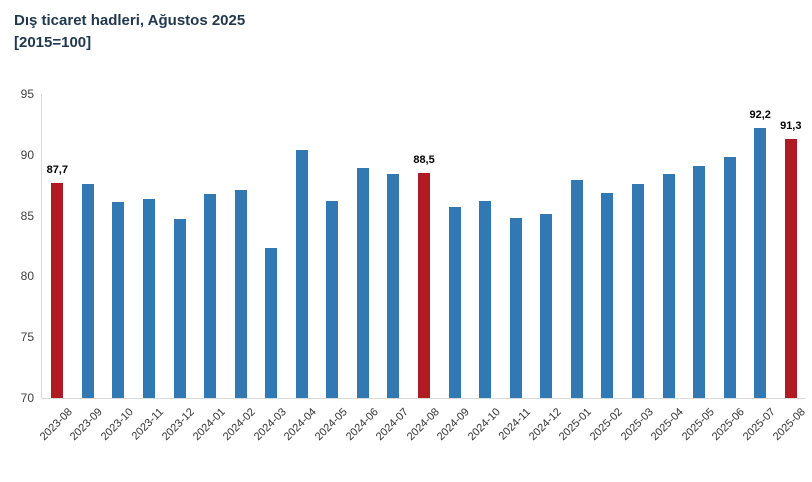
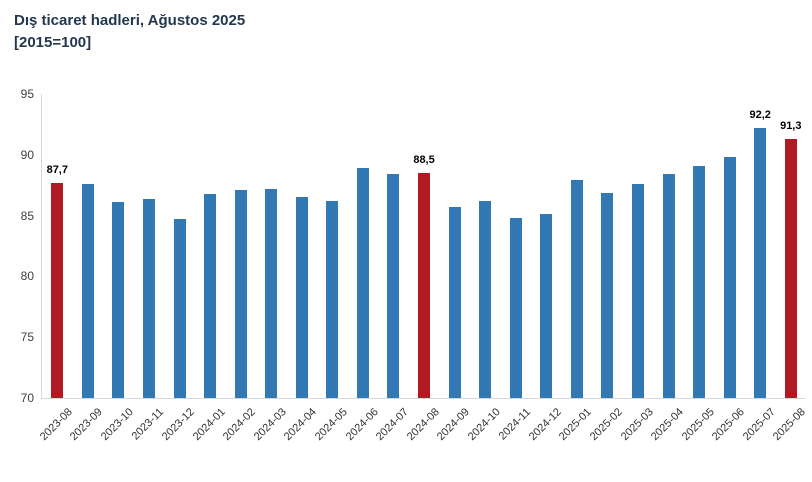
2024-03: 82.3 -> 87.2
2024-04: 90.4 -> 86.5
